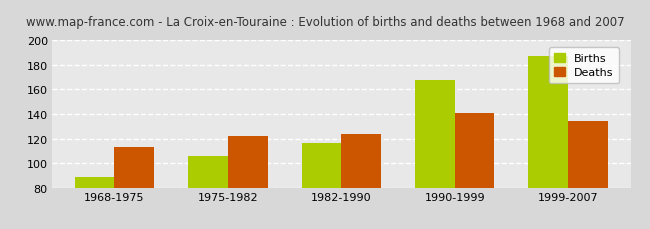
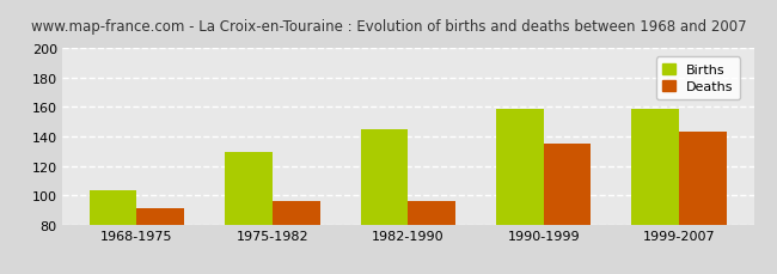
Births/1968-1975: 89 -> 103
Deaths/1968-1975: 113 -> 91
Births/1975-1982: 106 -> 129
Deaths/1975-1982: 122 -> 96
Births/1982-1990: 116 -> 145
Deaths/1982-1990: 124 -> 96
Births/1990-1999: 168 -> 159
Deaths/1990-1999: 141 -> 135
Births/1999-2007: 187 -> 159
Deaths/1999-2007: 134 -> 143
